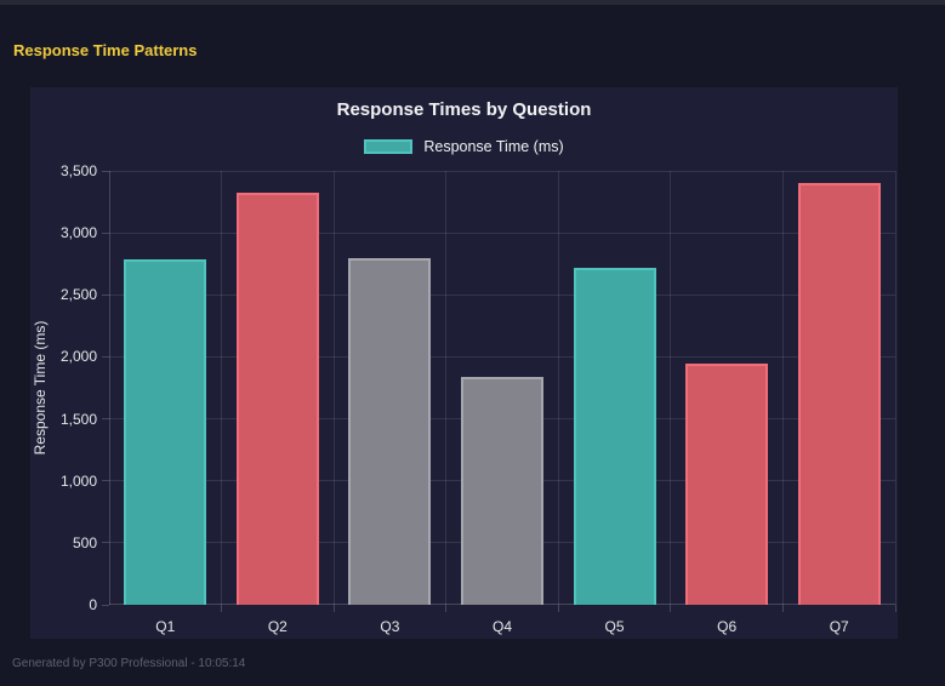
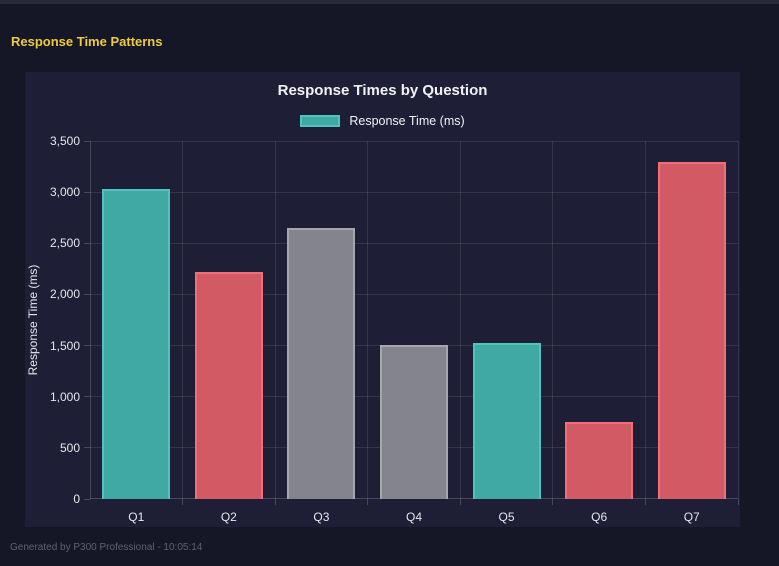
Q1: 2790 -> 3030
Q2: 3320 -> 2220
Q3: 2800 -> 2650
Q4: 1840 -> 1510
Q5: 2720 -> 1530
Q6: 1950 -> 750
Q7: 3400 -> 3290
